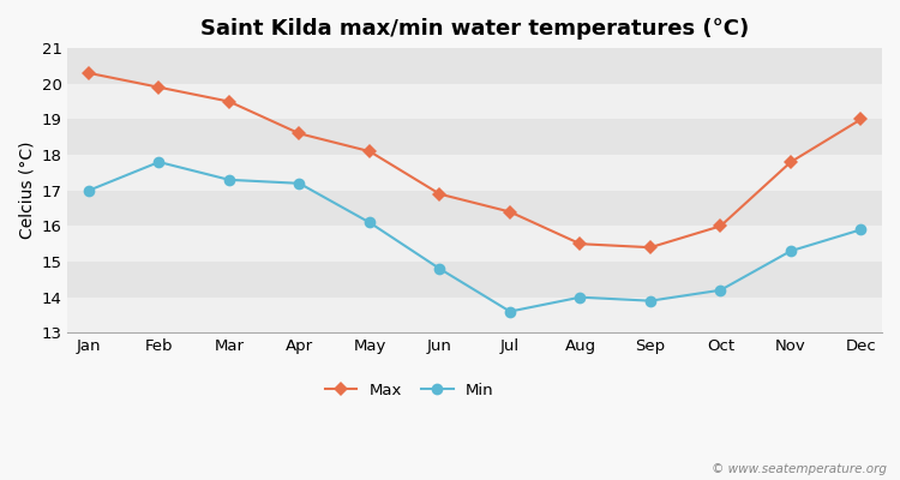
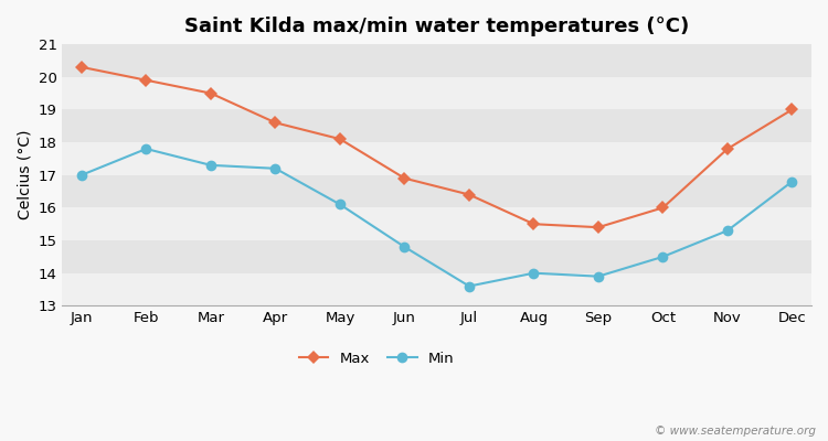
Min/Oct: 14.2 -> 14.5
Min/Dec: 15.9 -> 16.8
